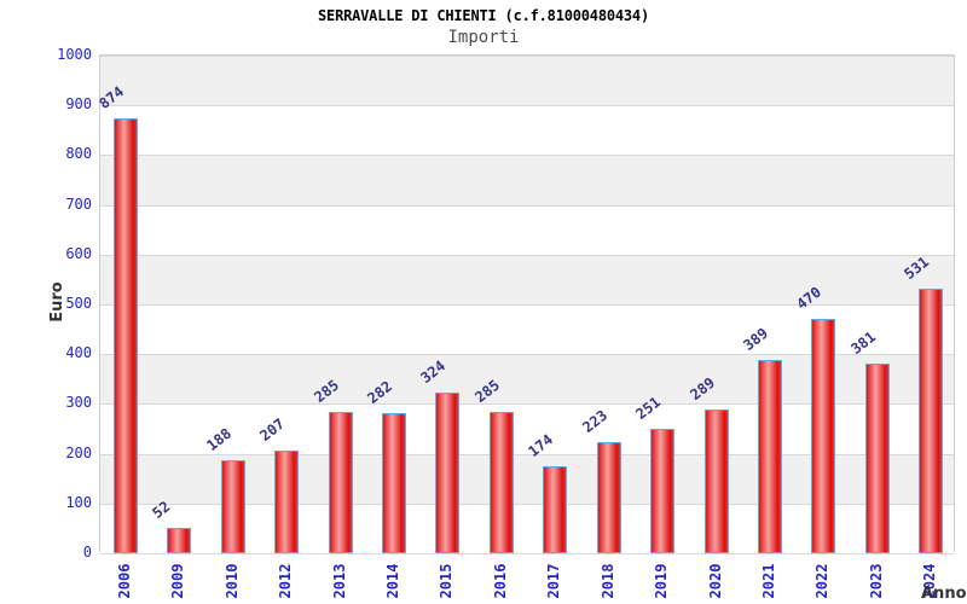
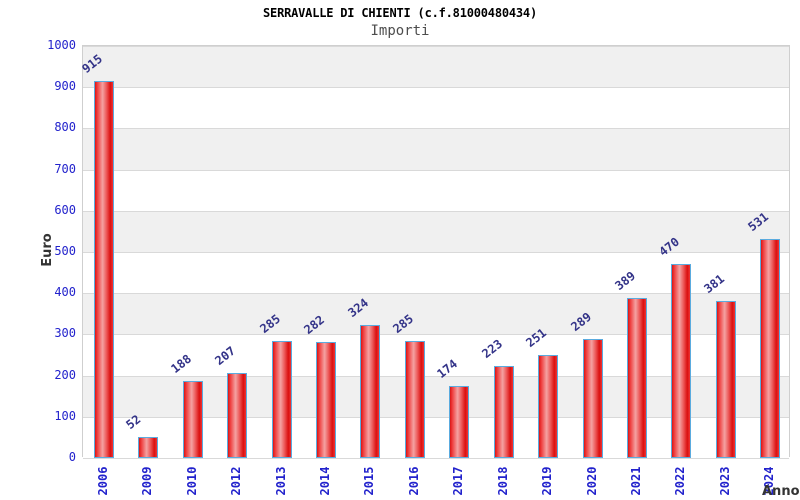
2006: 874 -> 915
